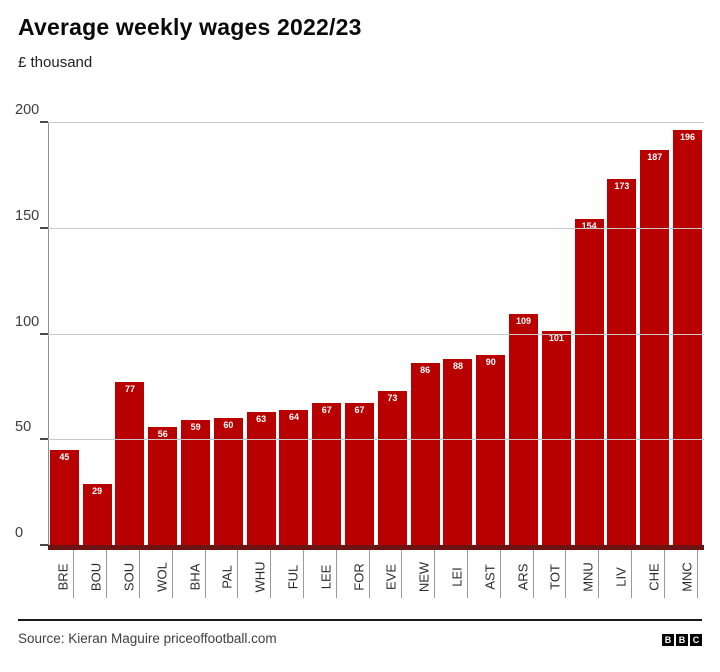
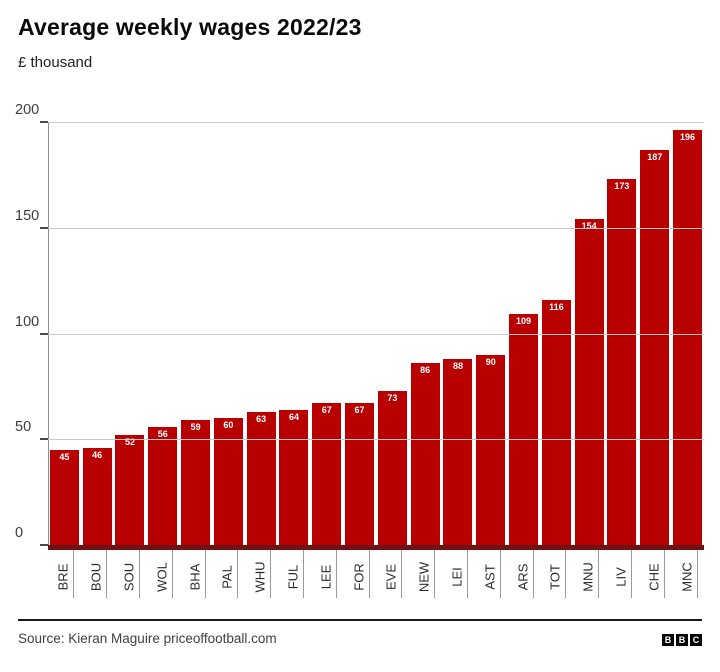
BOU: 29 -> 46
SOU: 77 -> 52
TOT: 101 -> 116
